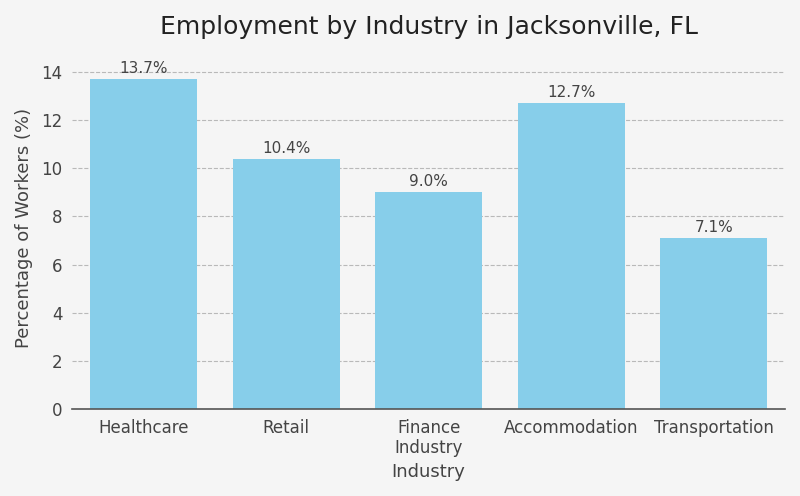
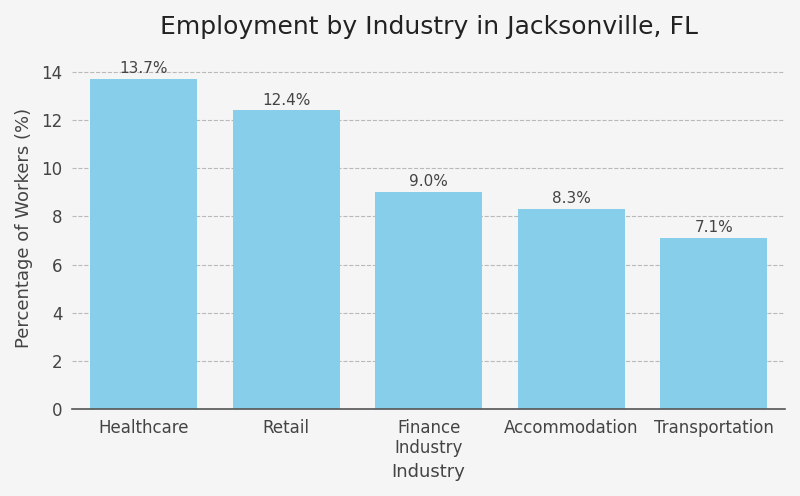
Retail: 10.4% -> 12.4%
Accommodation: 12.7% -> 8.3%
